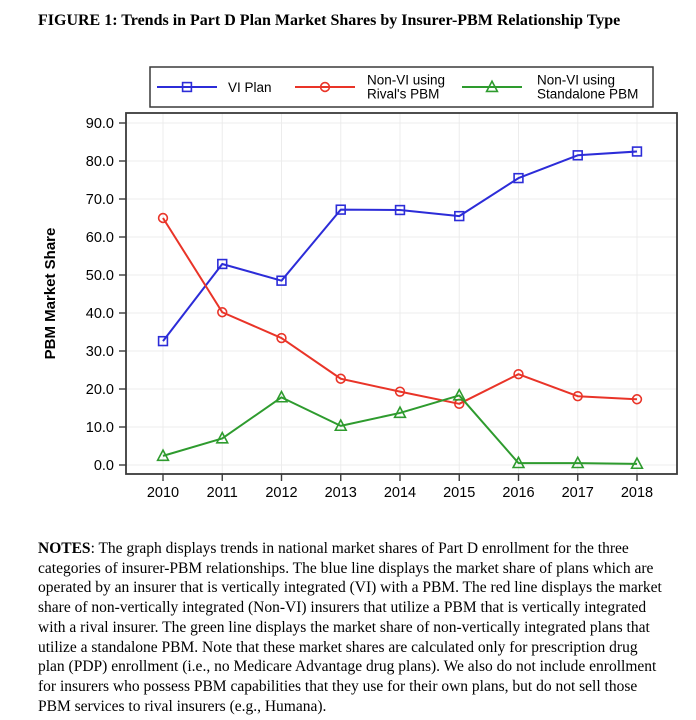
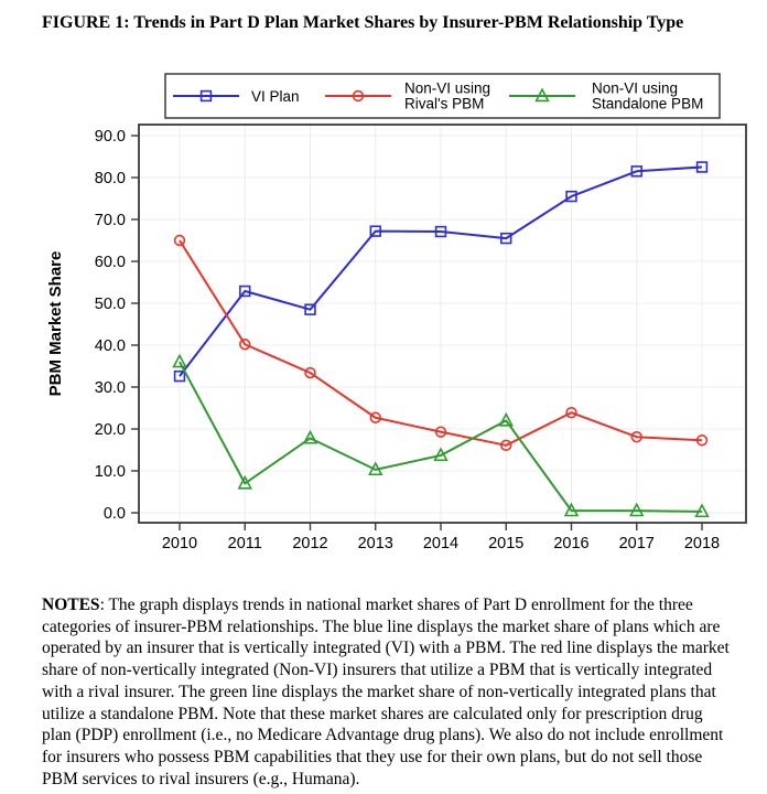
Non-VI using Standalone PBM/2010: 2 -> 36
Non-VI using Standalone PBM/2015: 18 -> 22
